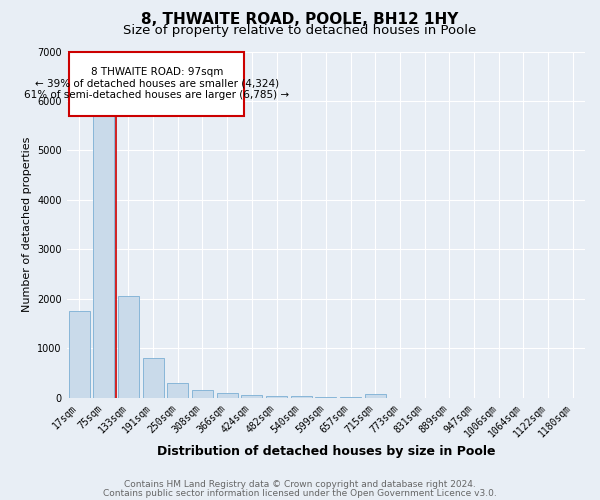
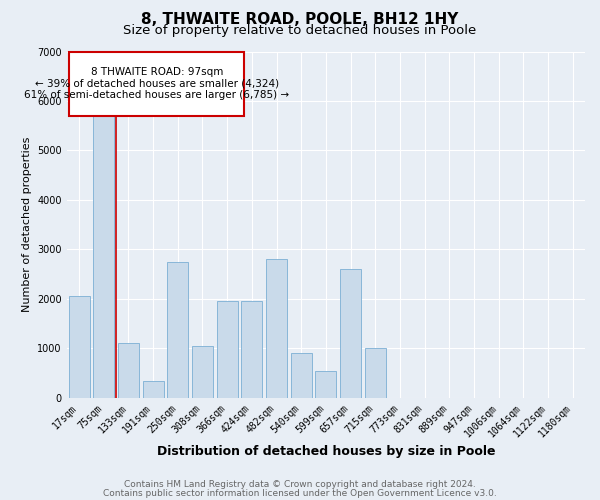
17sqm: 1750 -> 2050
133sqm: 2050 -> 1100
191sqm: 800 -> 350
250sqm: 310 -> 2750
308sqm: 170 -> 1050
366sqm: 90 -> 1950
424sqm: 60 -> 1950
482sqm: 40 -> 2800
540sqm: 30 -> 900
599sqm: 20 -> 550
657sqm: 20 -> 2600
715sqm: 70 -> 1000
